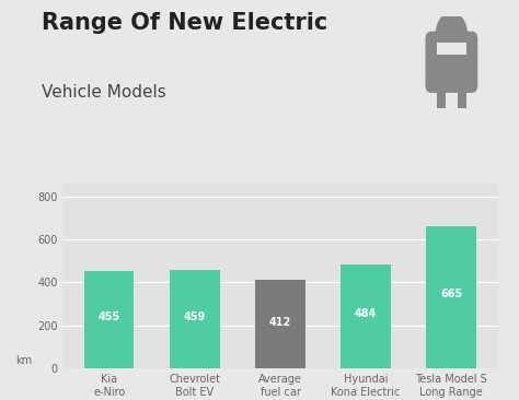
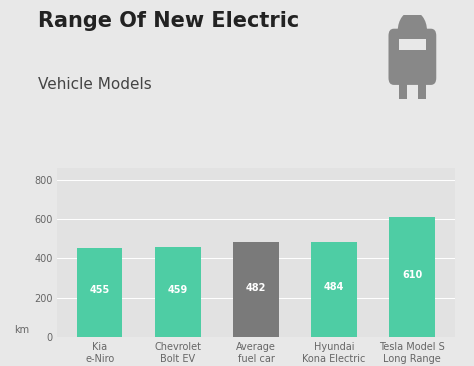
Average fuel car: 412 -> 482
Tesla Model S Long Range: 665 -> 610
